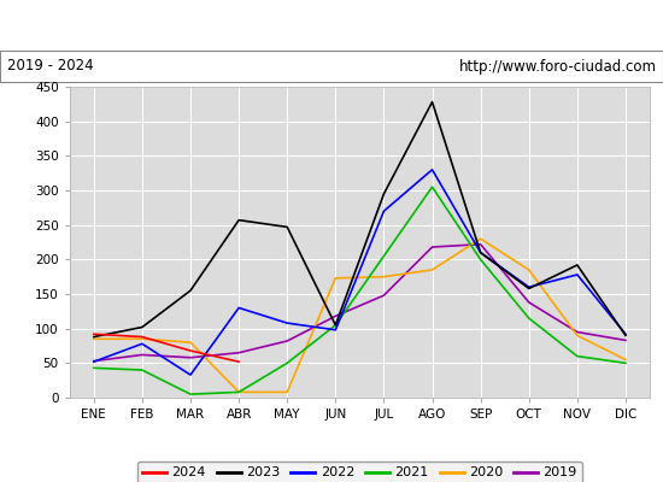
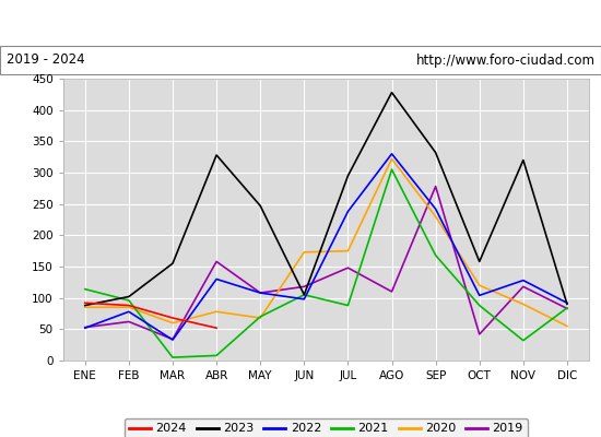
2021/ENE: 43 -> 114
2021/FEB: 40 -> 96
2020/MAR: 80 -> 60
2019/MAR: 58 -> 34
2023/ABR: 257 -> 328
2020/ABR: 8 -> 78
2019/ABR: 65 -> 158
2021/MAY: 50 -> 70
2020/MAY: 8 -> 68
2019/MAY: 82 -> 108
2022/JUL: 270 -> 238
2021/JUL: 205 -> 88
2020/AGO: 185 -> 322
2019/AGO: 218 -> 110
2023/SEP: 210 -> 332
2022/SEP: 210 -> 242
2021/SEP: 200 -> 168
2019/SEP: 222 -> 278
2022/OCT: 160 -> 104
2021/OCT: 115 -> 88
2020/OCT: 185 -> 120
2019/OCT: 138 -> 42
2023/NOV: 192 -> 320
2022/NOV: 178 -> 128
2021/NOV: 60 -> 32
2019/NOV: 95 -> 118
2021/DIC: 50 -> 84
